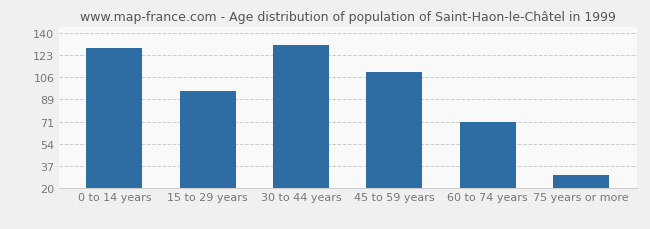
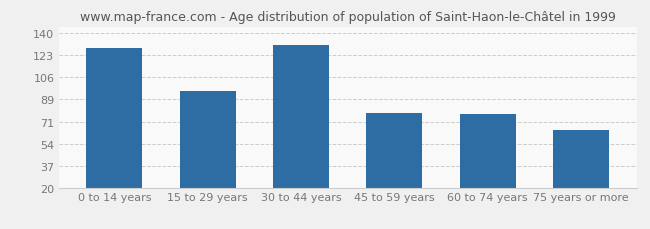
45 to 59 years: 110 -> 78
60 to 74 years: 71 -> 77
75 years or more: 30 -> 65
